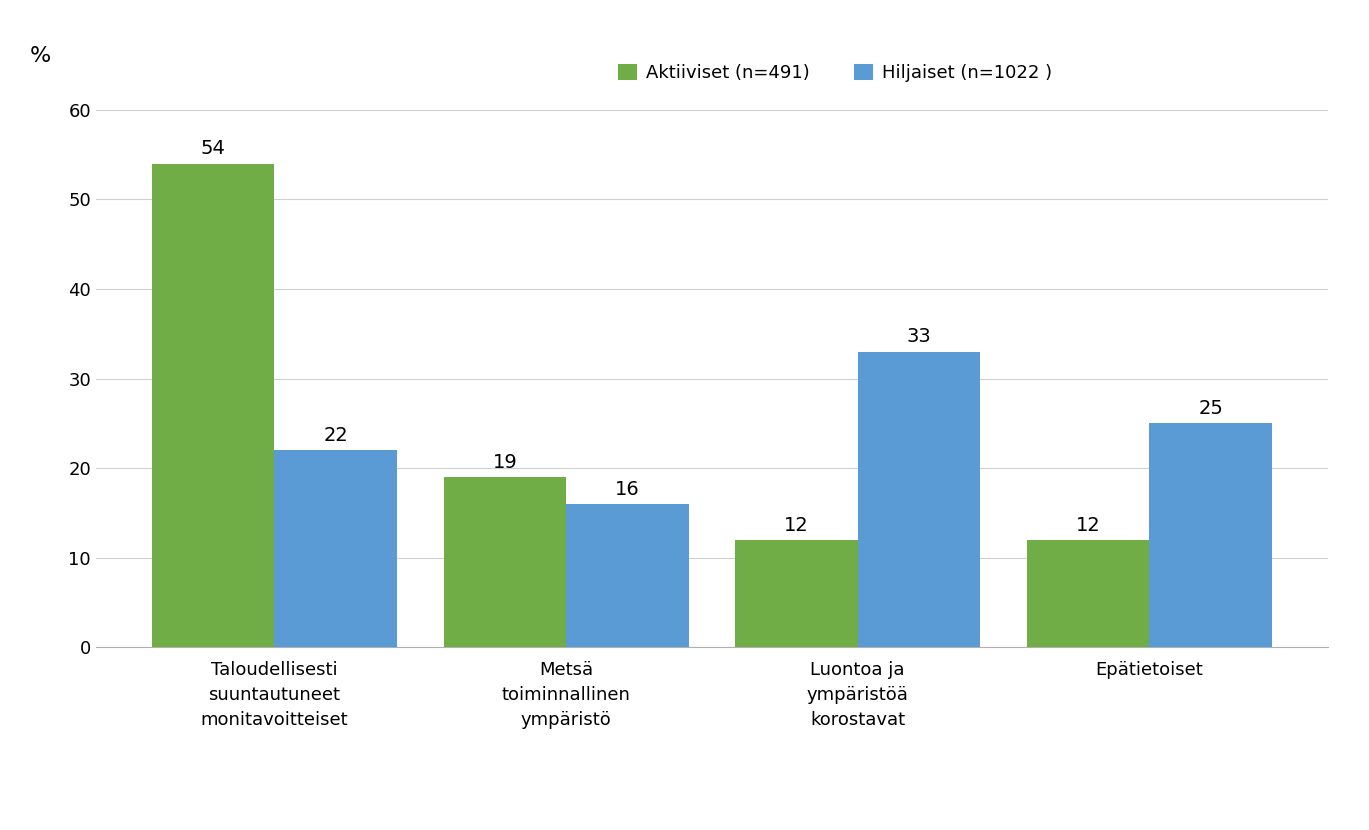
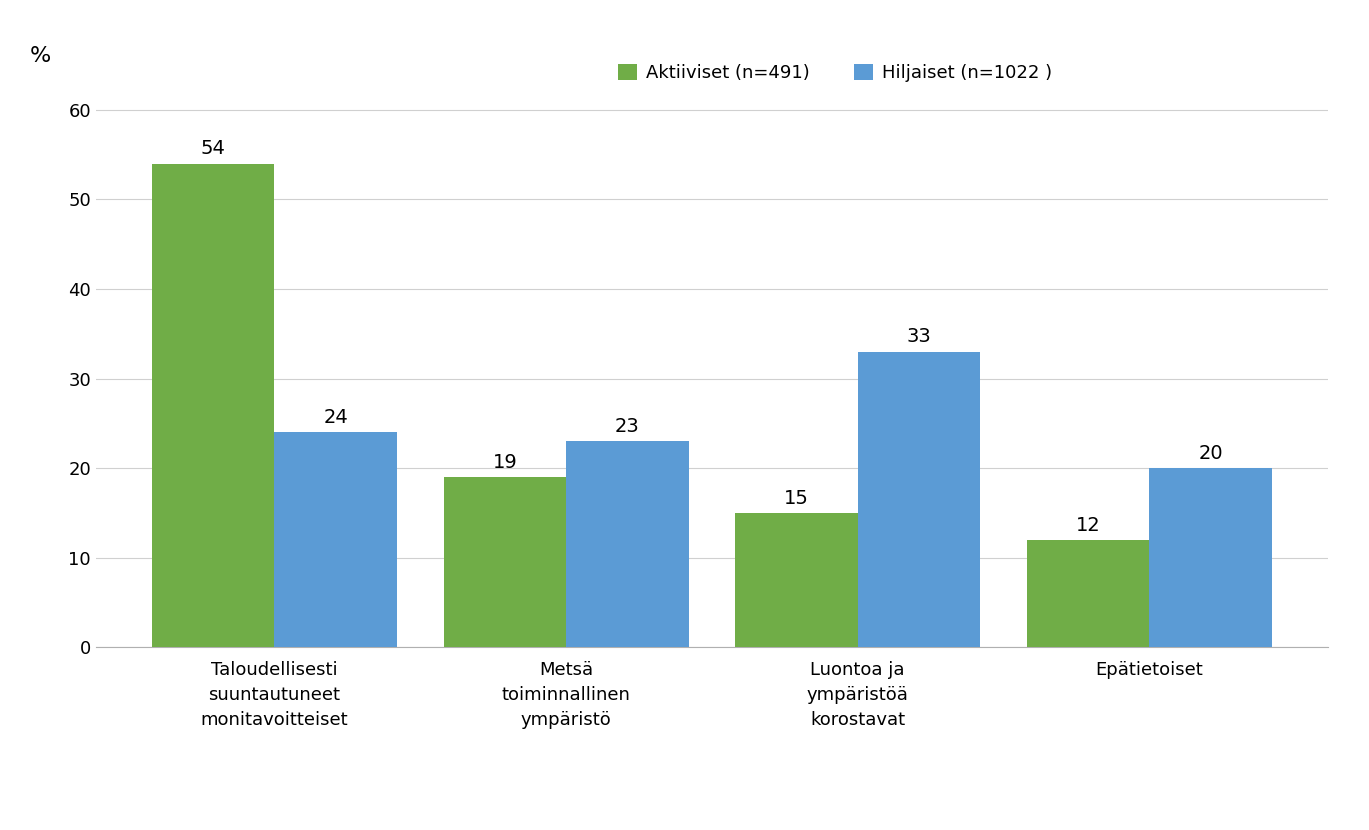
Hiljaiset (n=1022 )/Taloudellisesti suuntautuneet monitavoitteiset: 22 -> 24
Hiljaiset (n=1022 )/Metsä toiminnallinen ympäristö: 16 -> 23
Aktiiviset (n=491)/Luontoa ja ympäristöä korostavat: 12 -> 15
Hiljaiset (n=1022 )/Epätietoiset: 25 -> 20
